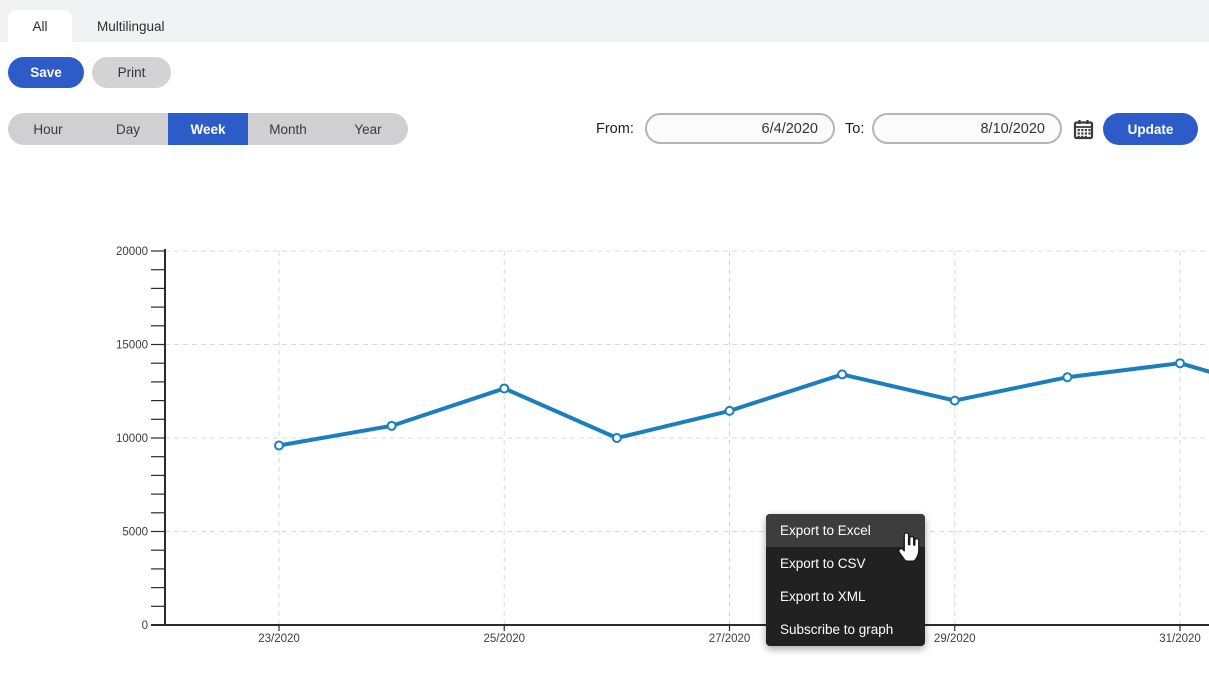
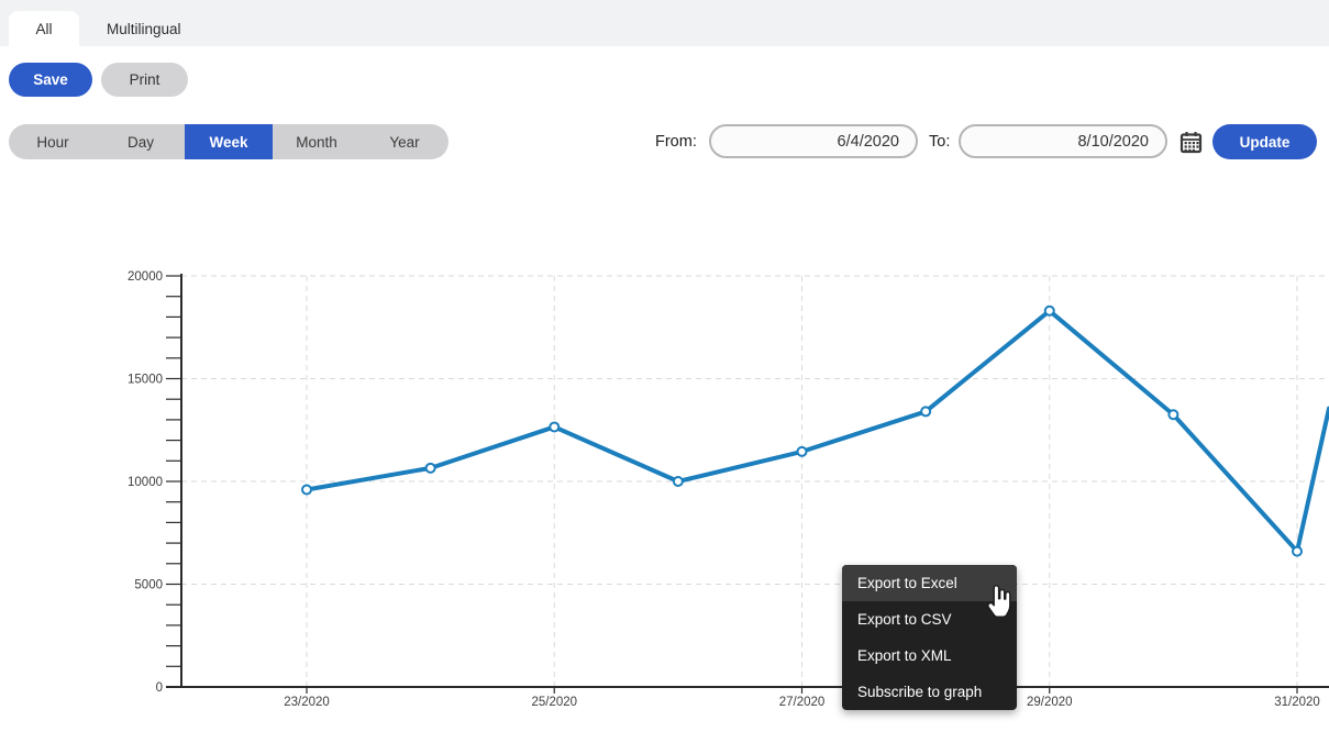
29/2020: 12000 -> 18300
31/2020: 14000 -> 6600
